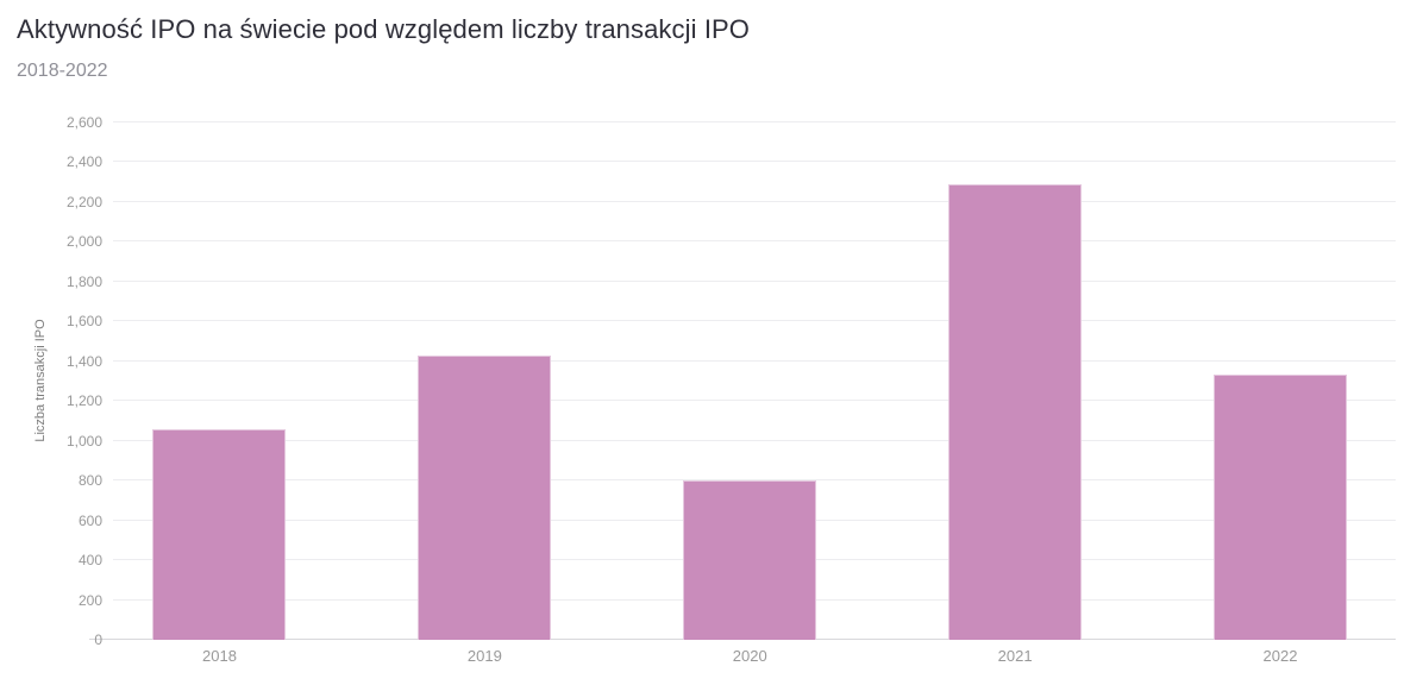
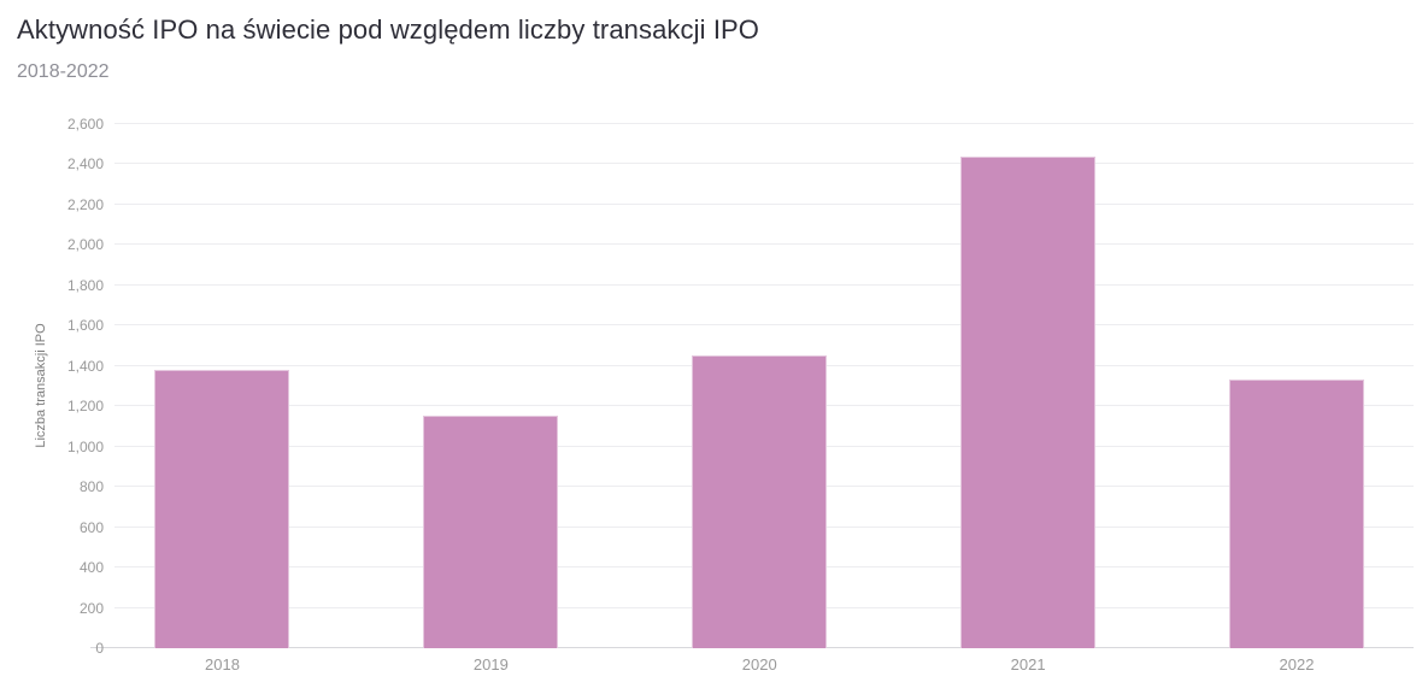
2018: 1060 -> 1380
2019: 1430 -> 1150
2020: 800 -> 1450
2021: 2290 -> 2440
